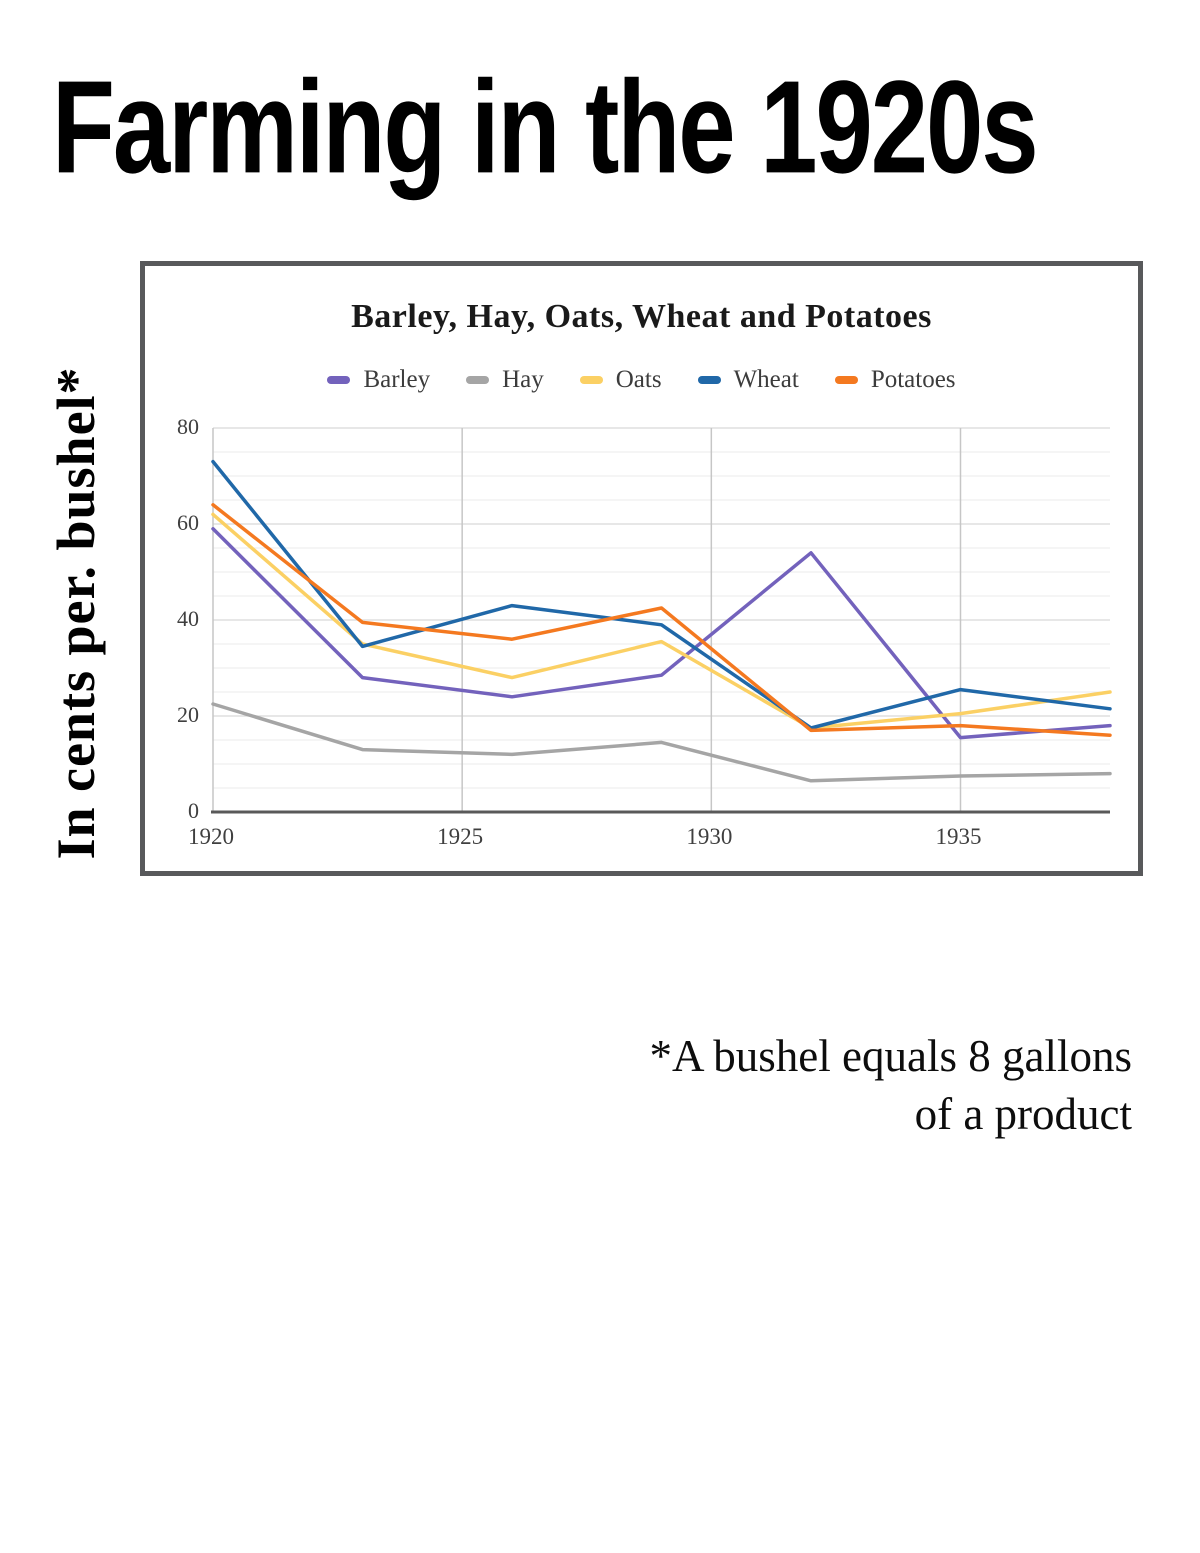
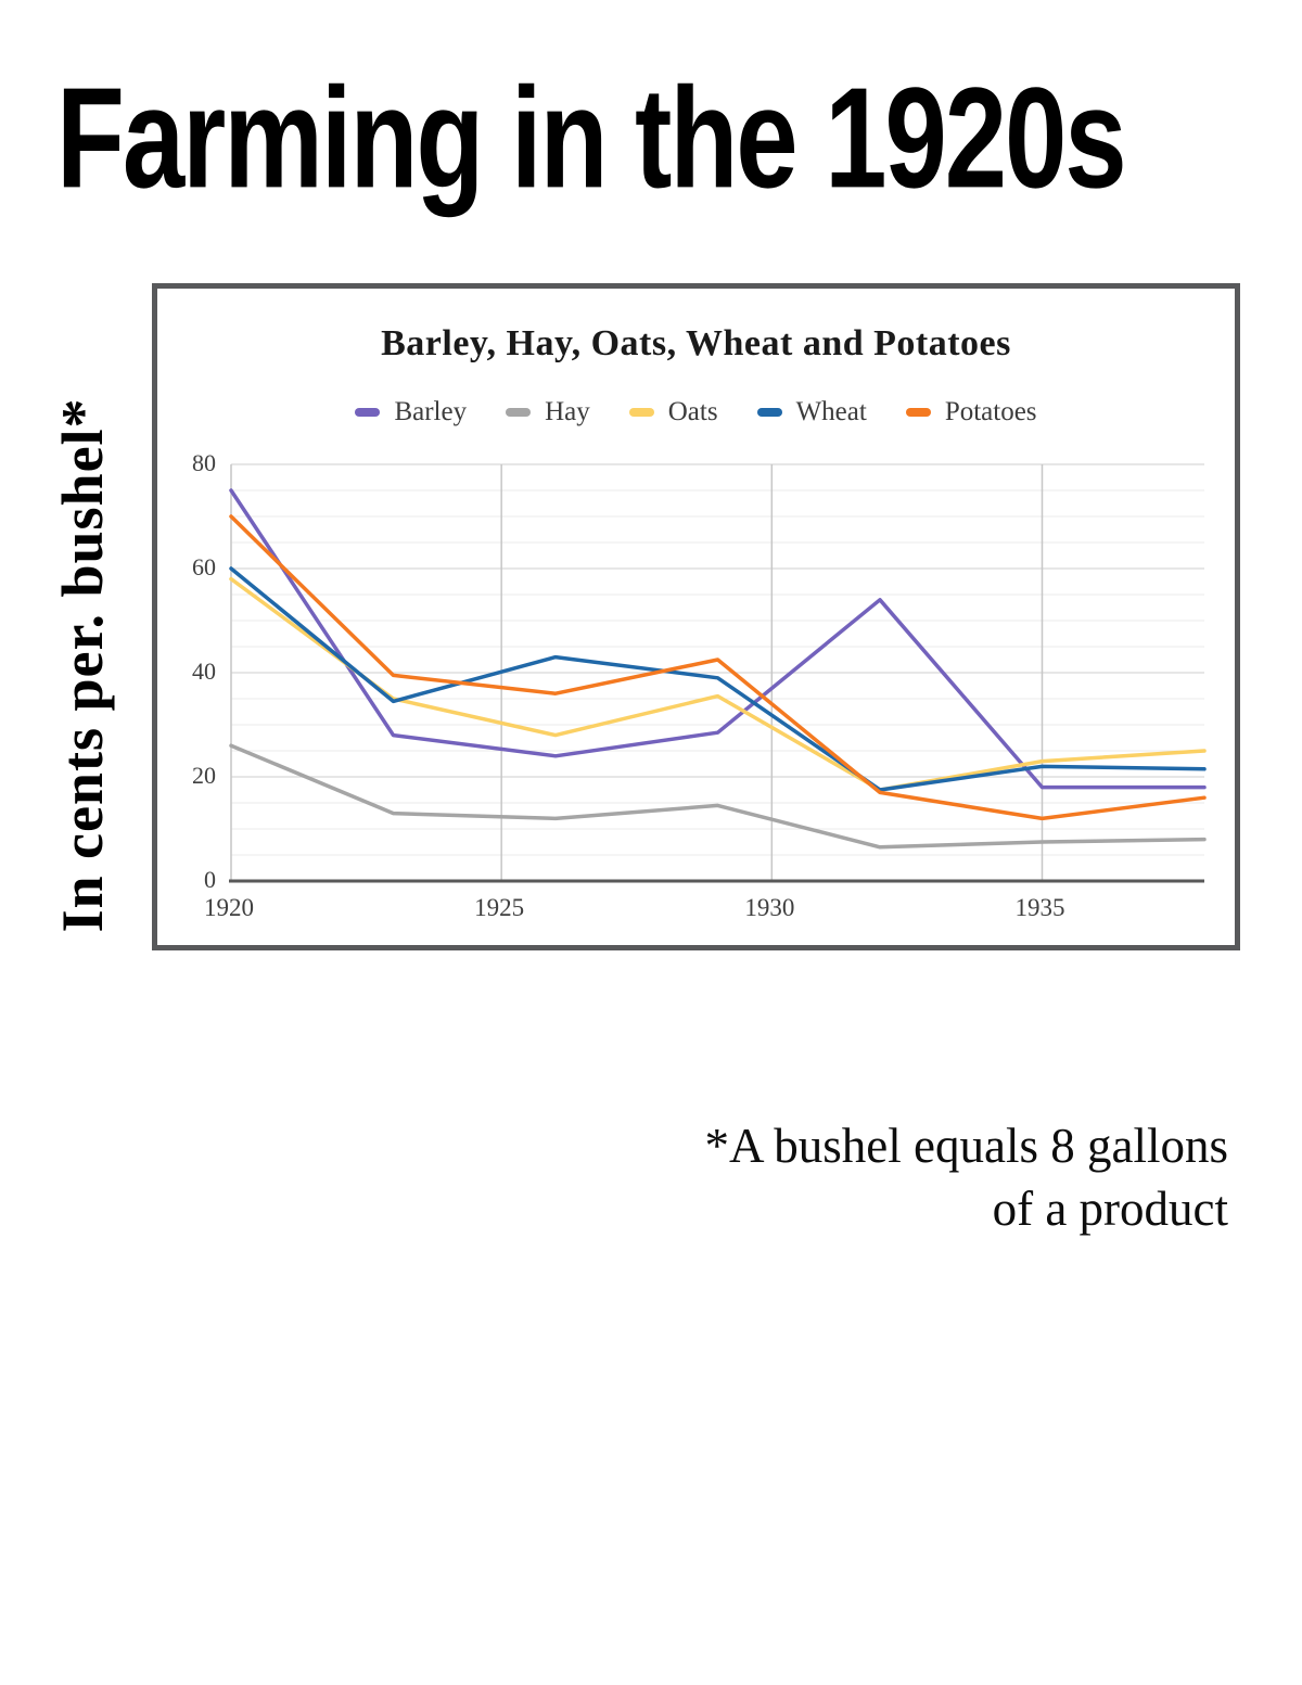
Barley/1920: 59 -> 75
Hay/1920: 22 -> 26
Oats/1920: 62 -> 58
Wheat/1920: 73 -> 60
Potatoes/1920: 64 -> 70
Barley/1935: 16 -> 18
Oats/1935: 20 -> 23
Wheat/1935: 26 -> 22
Potatoes/1935: 18 -> 12
